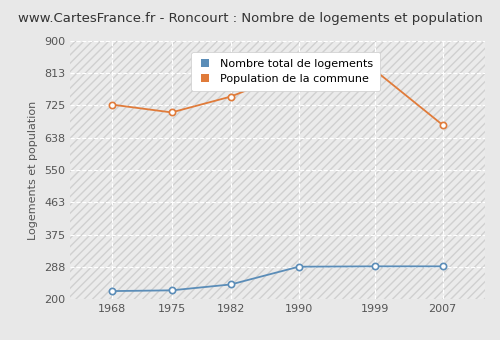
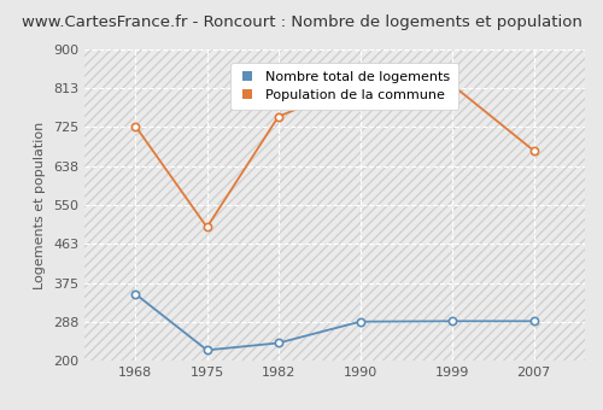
Nombre total de logements/1968: 222 -> 350
Population de la commune/1975: 706 -> 500
